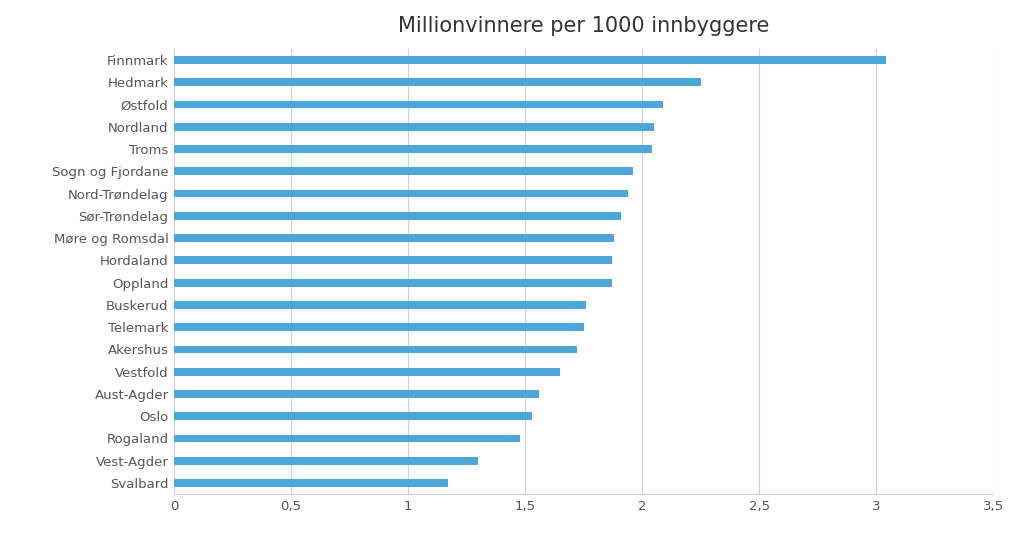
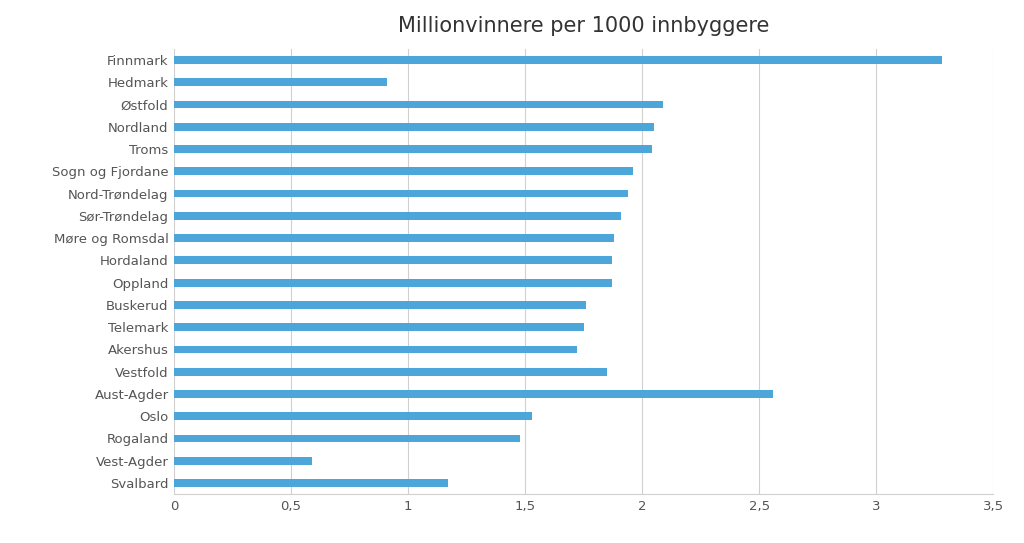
Finnmark: 3,04 -> 3,28
Hedmark: 2,25 -> 0,91
Vestfold: 1,65 -> 1,85
Aust-Agder: 1,56 -> 2,56
Vest-Agder: 1,30 -> 0,59
